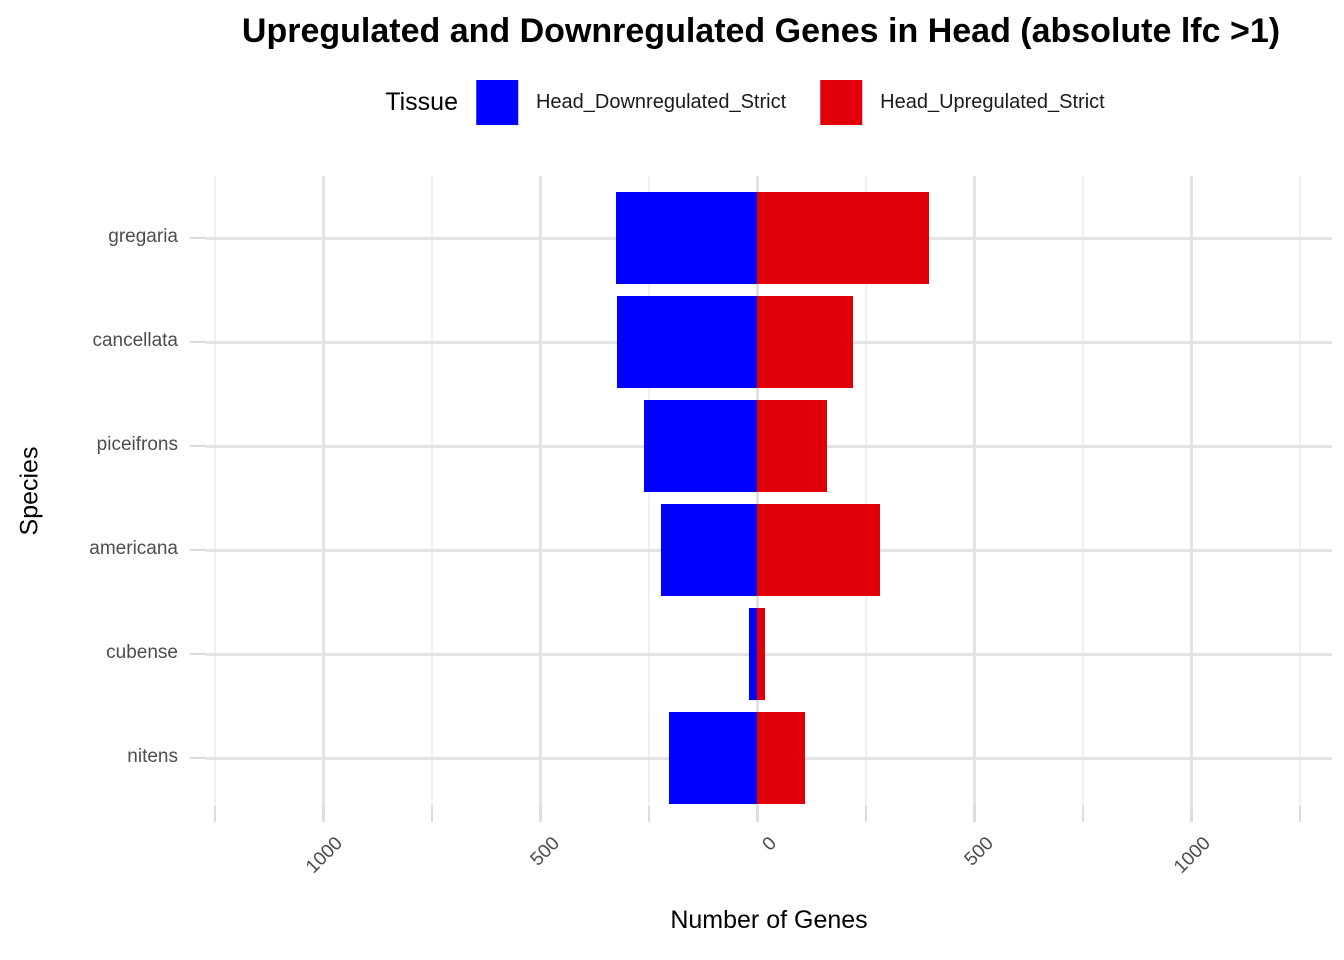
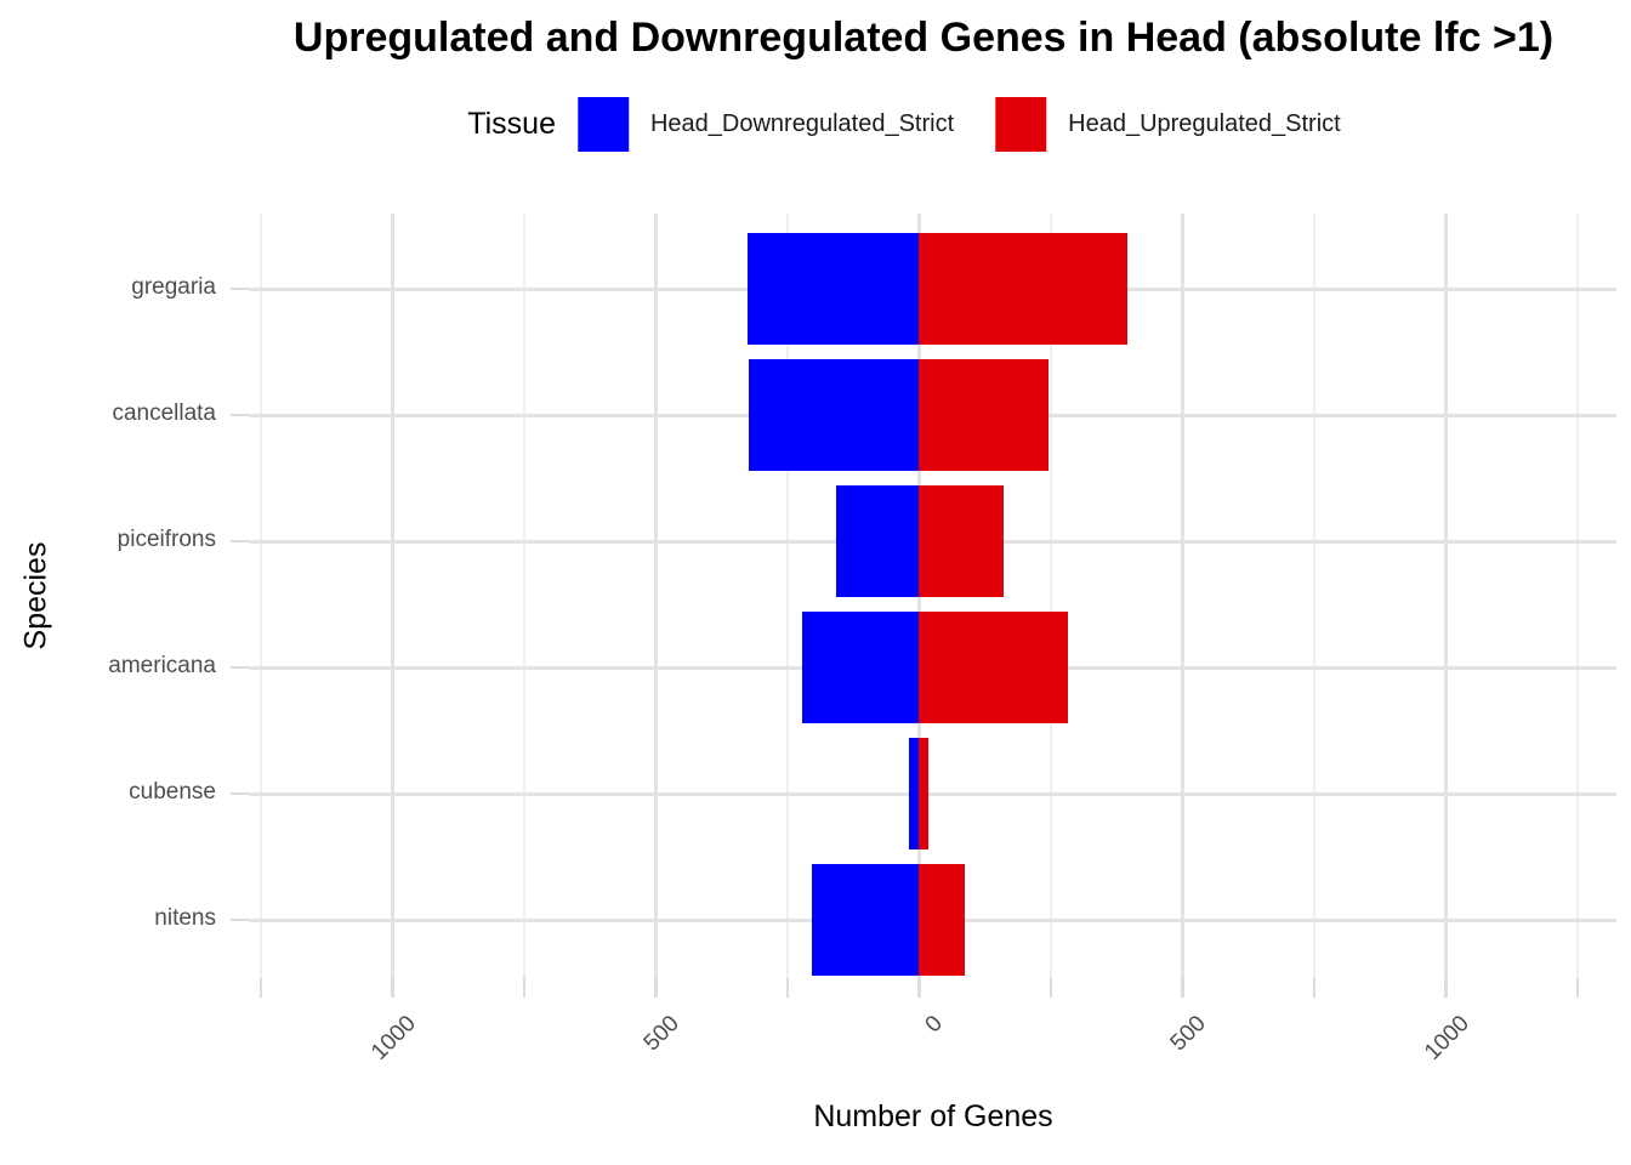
Head_Upregulated_Strict/cancellata: 220 -> 250
Head_Downregulated_Strict/piceifrons: 260 -> 160
Head_Upregulated_Strict/nitens: 110 -> 90
